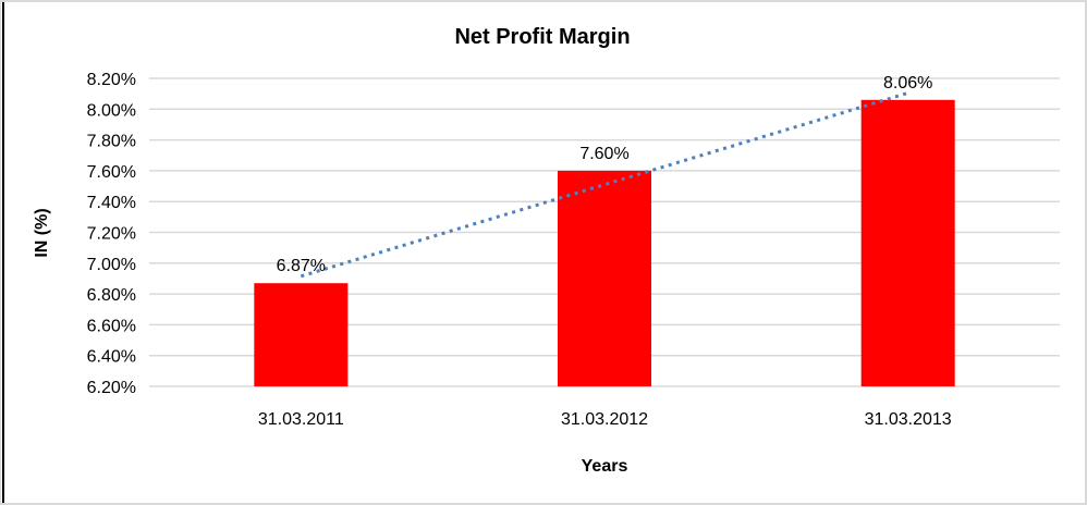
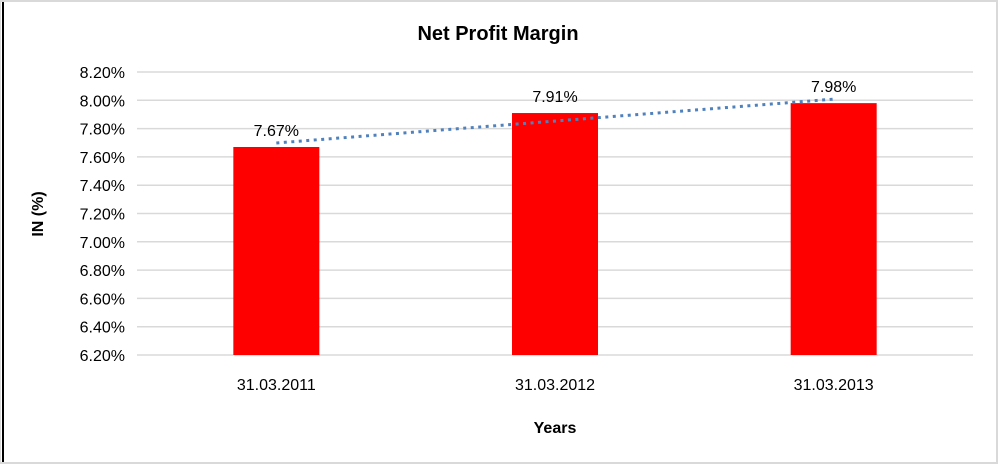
31.03.2011: 6.87% -> 7.67%
31.03.2012: 7.60% -> 7.91%
31.03.2013: 8.06% -> 7.98%
